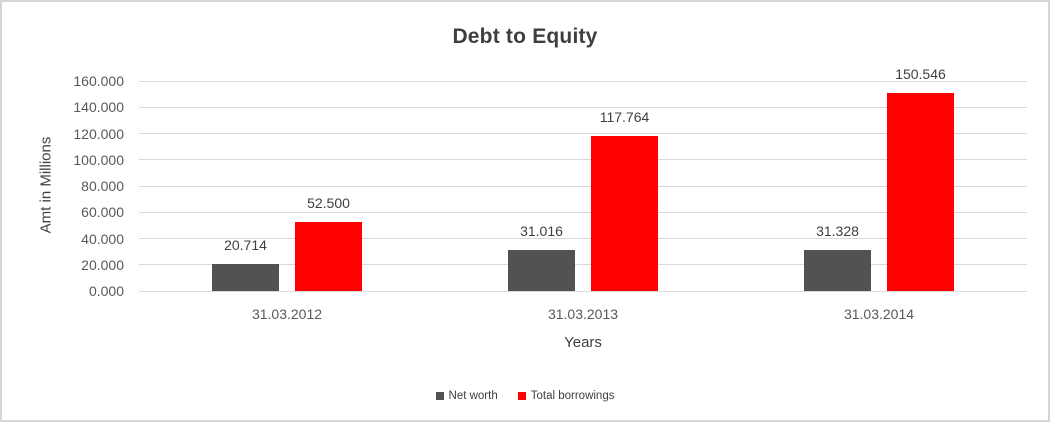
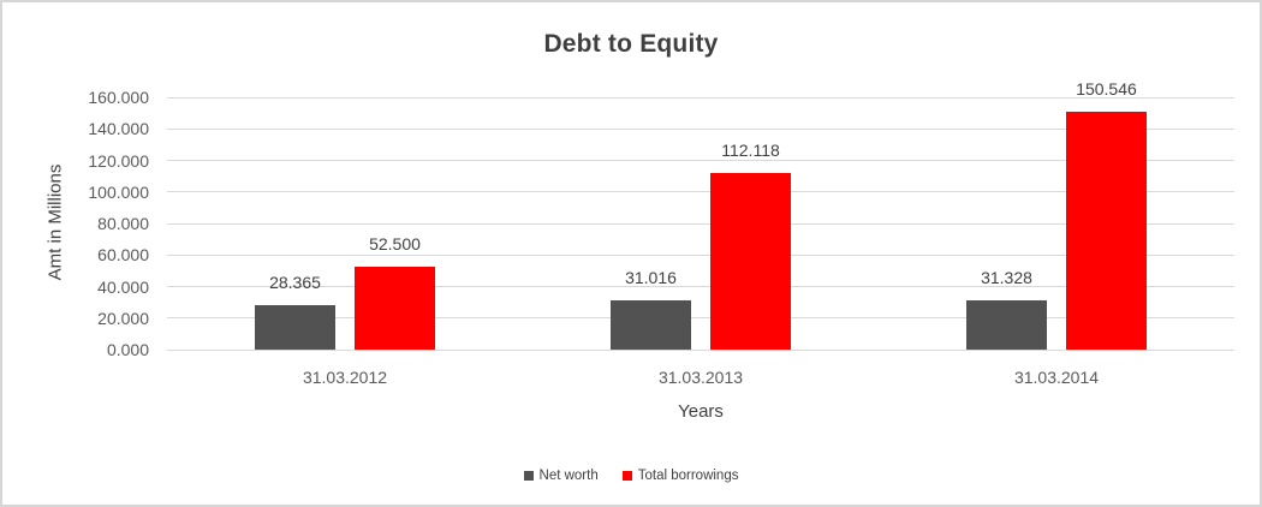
Net worth/31.03.2012: 20.714 -> 28.365
Total borrowings/31.03.2013: 117.764 -> 112.118
